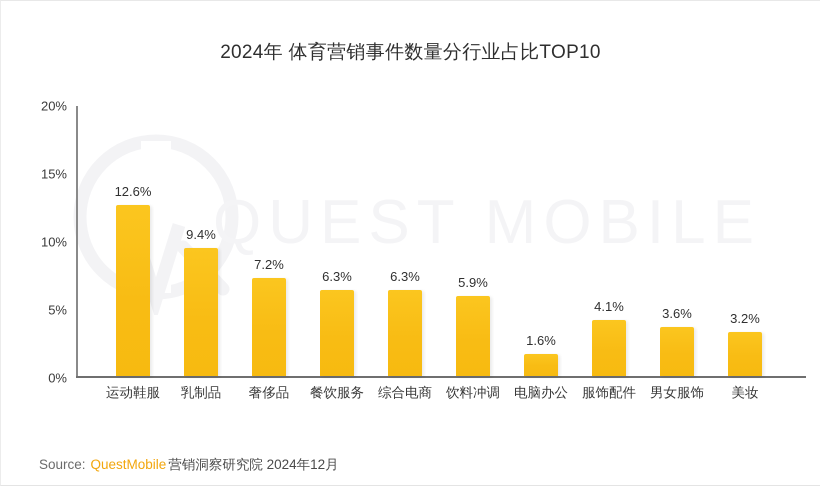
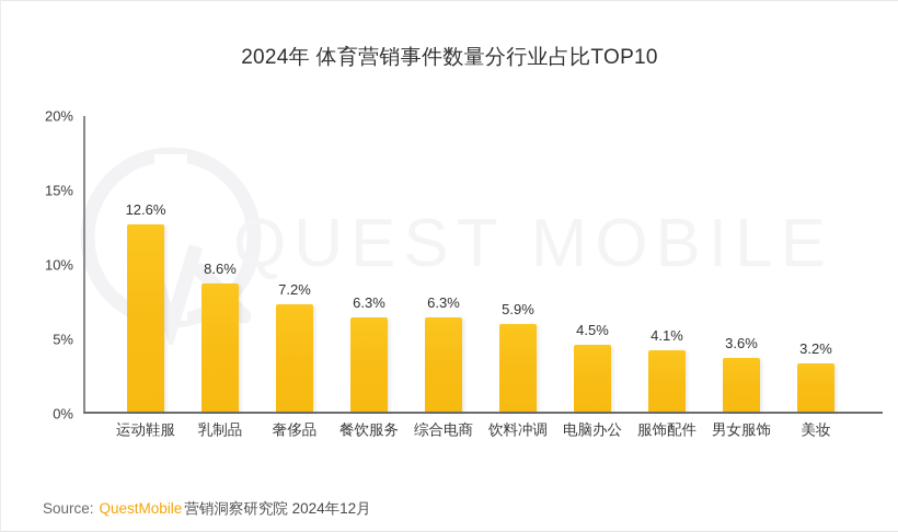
乳制品: 9.4% -> 8.6%
电脑办公: 1.6% -> 4.5%
